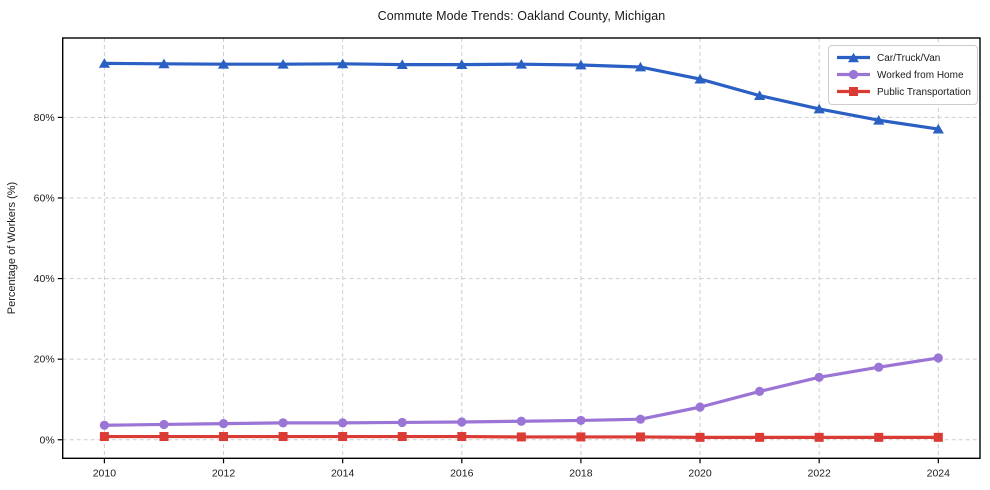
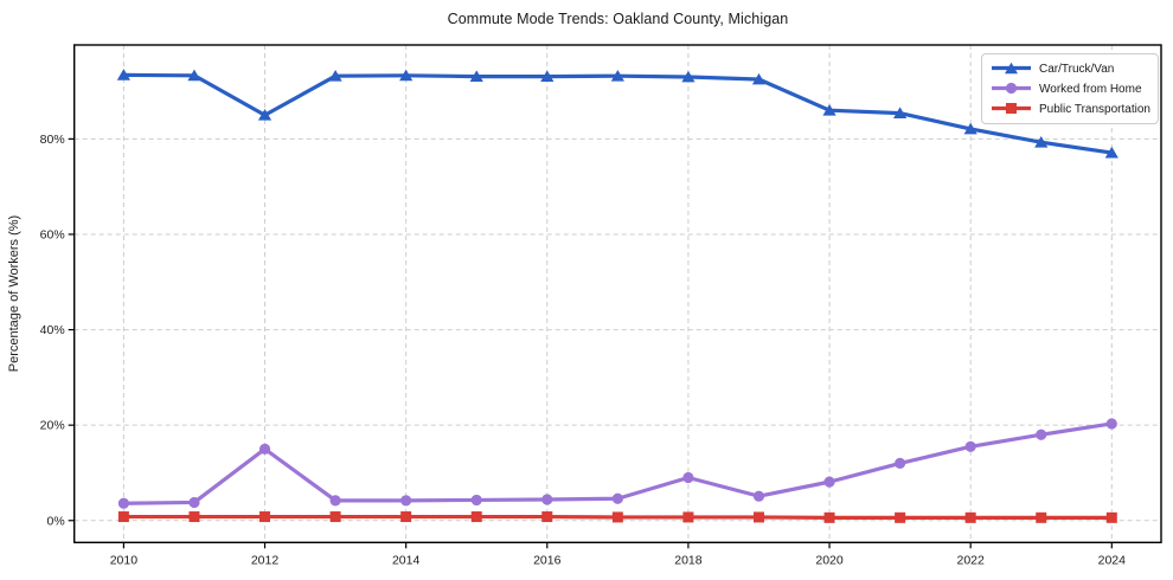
Car/Truck/Van/2012: 93% -> 85%
Worked from Home/2012: 4% -> 15%
Worked from Home/2018: 5% -> 9%
Car/Truck/Van/2020: 90% -> 86%
